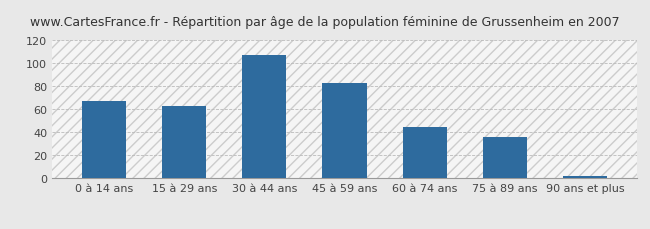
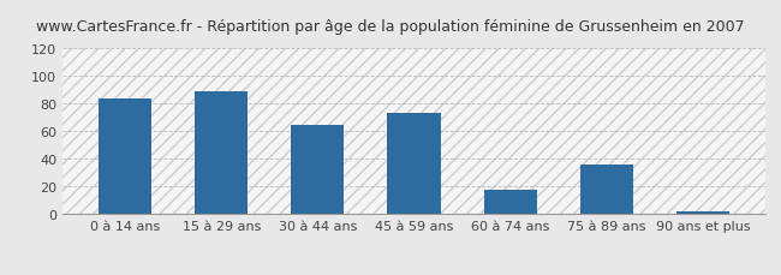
0 à 14 ans: 67 -> 84
15 à 29 ans: 63 -> 89
30 à 44 ans: 107 -> 65
45 à 59 ans: 83 -> 73
60 à 74 ans: 45 -> 18
